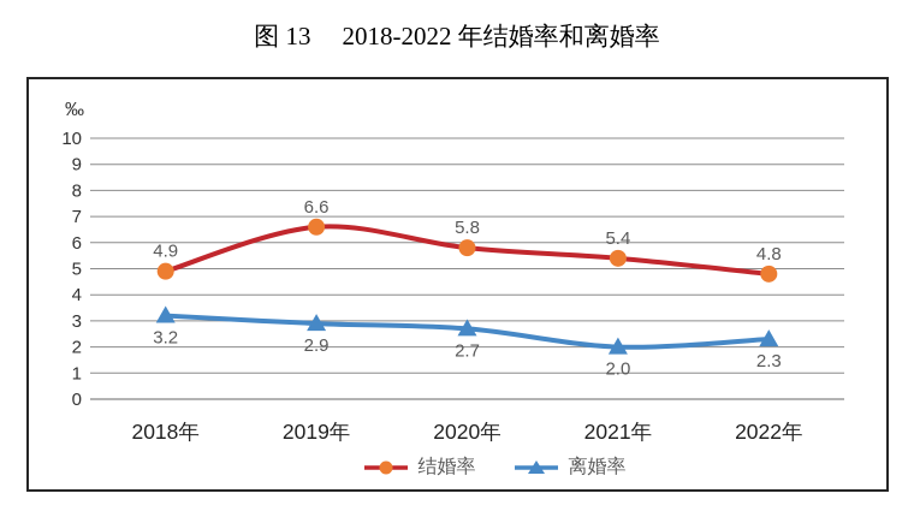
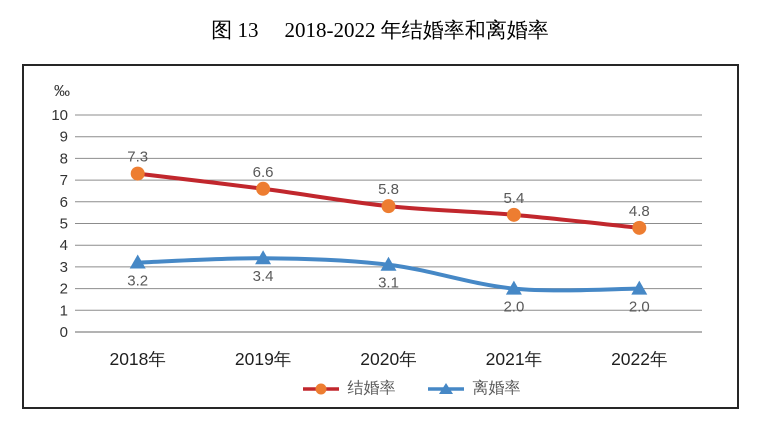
结婚率/2018年: 4.9 -> 7.3
离婚率/2019年: 2.9 -> 3.4
离婚率/2020年: 2.7 -> 3.1
离婚率/2022年: 2.3 -> 2.0
